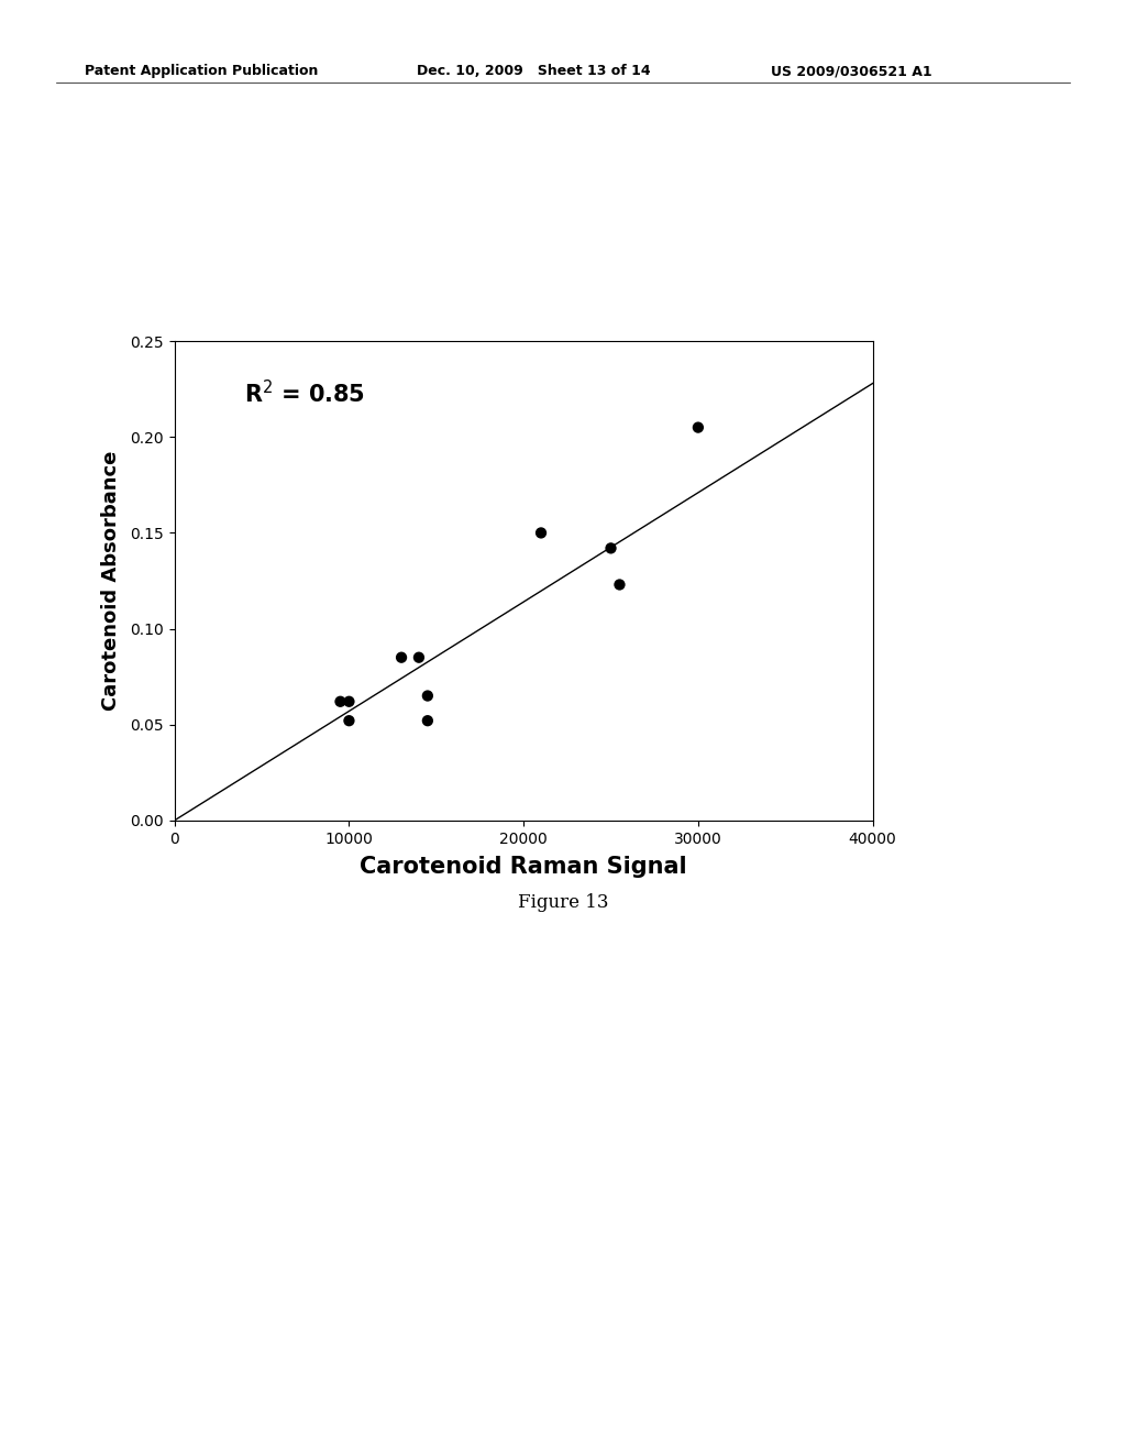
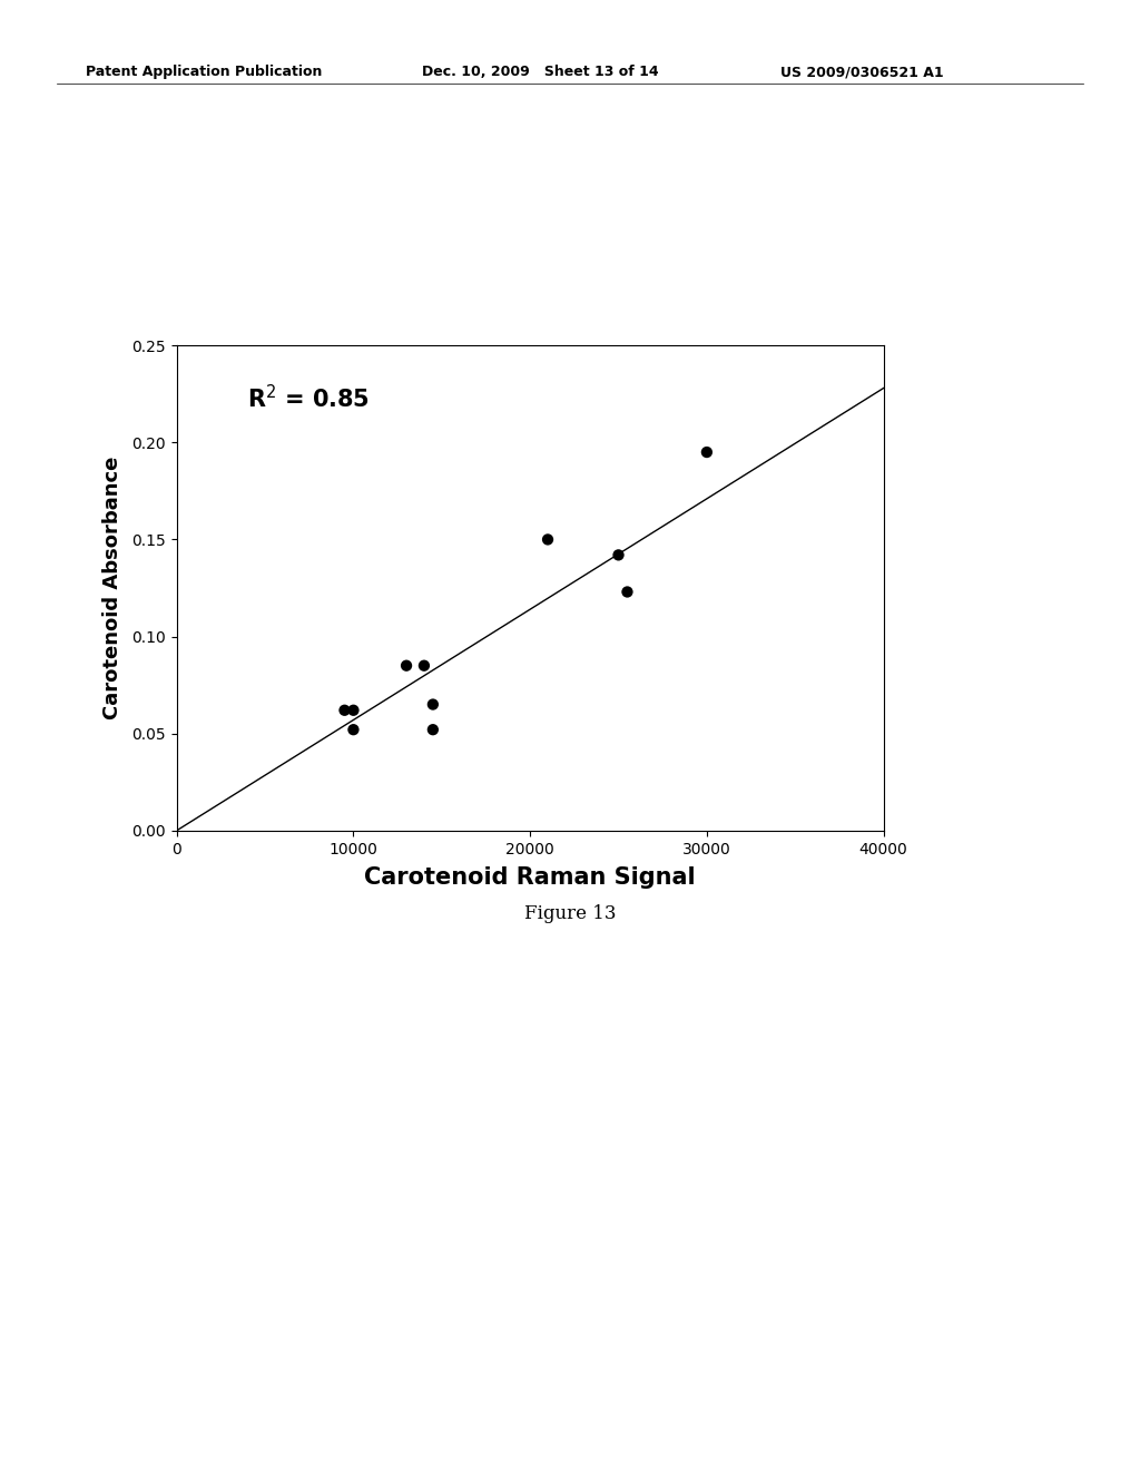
30000: 0.205 -> 0.195
